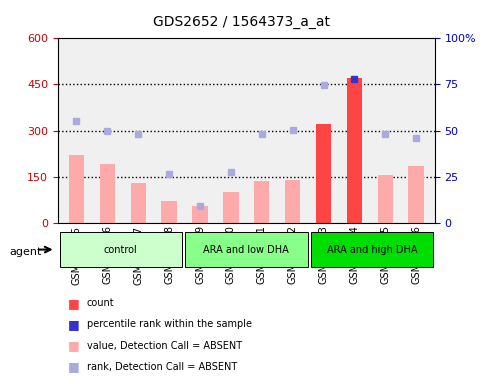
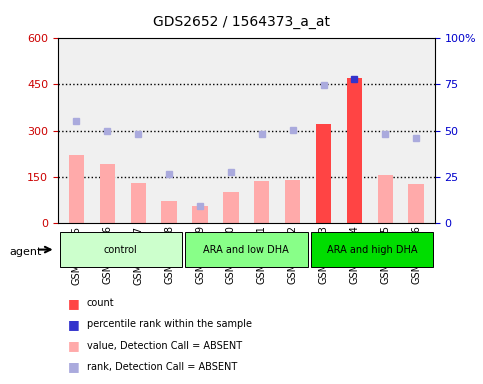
GSM149886: 185 -> 125
